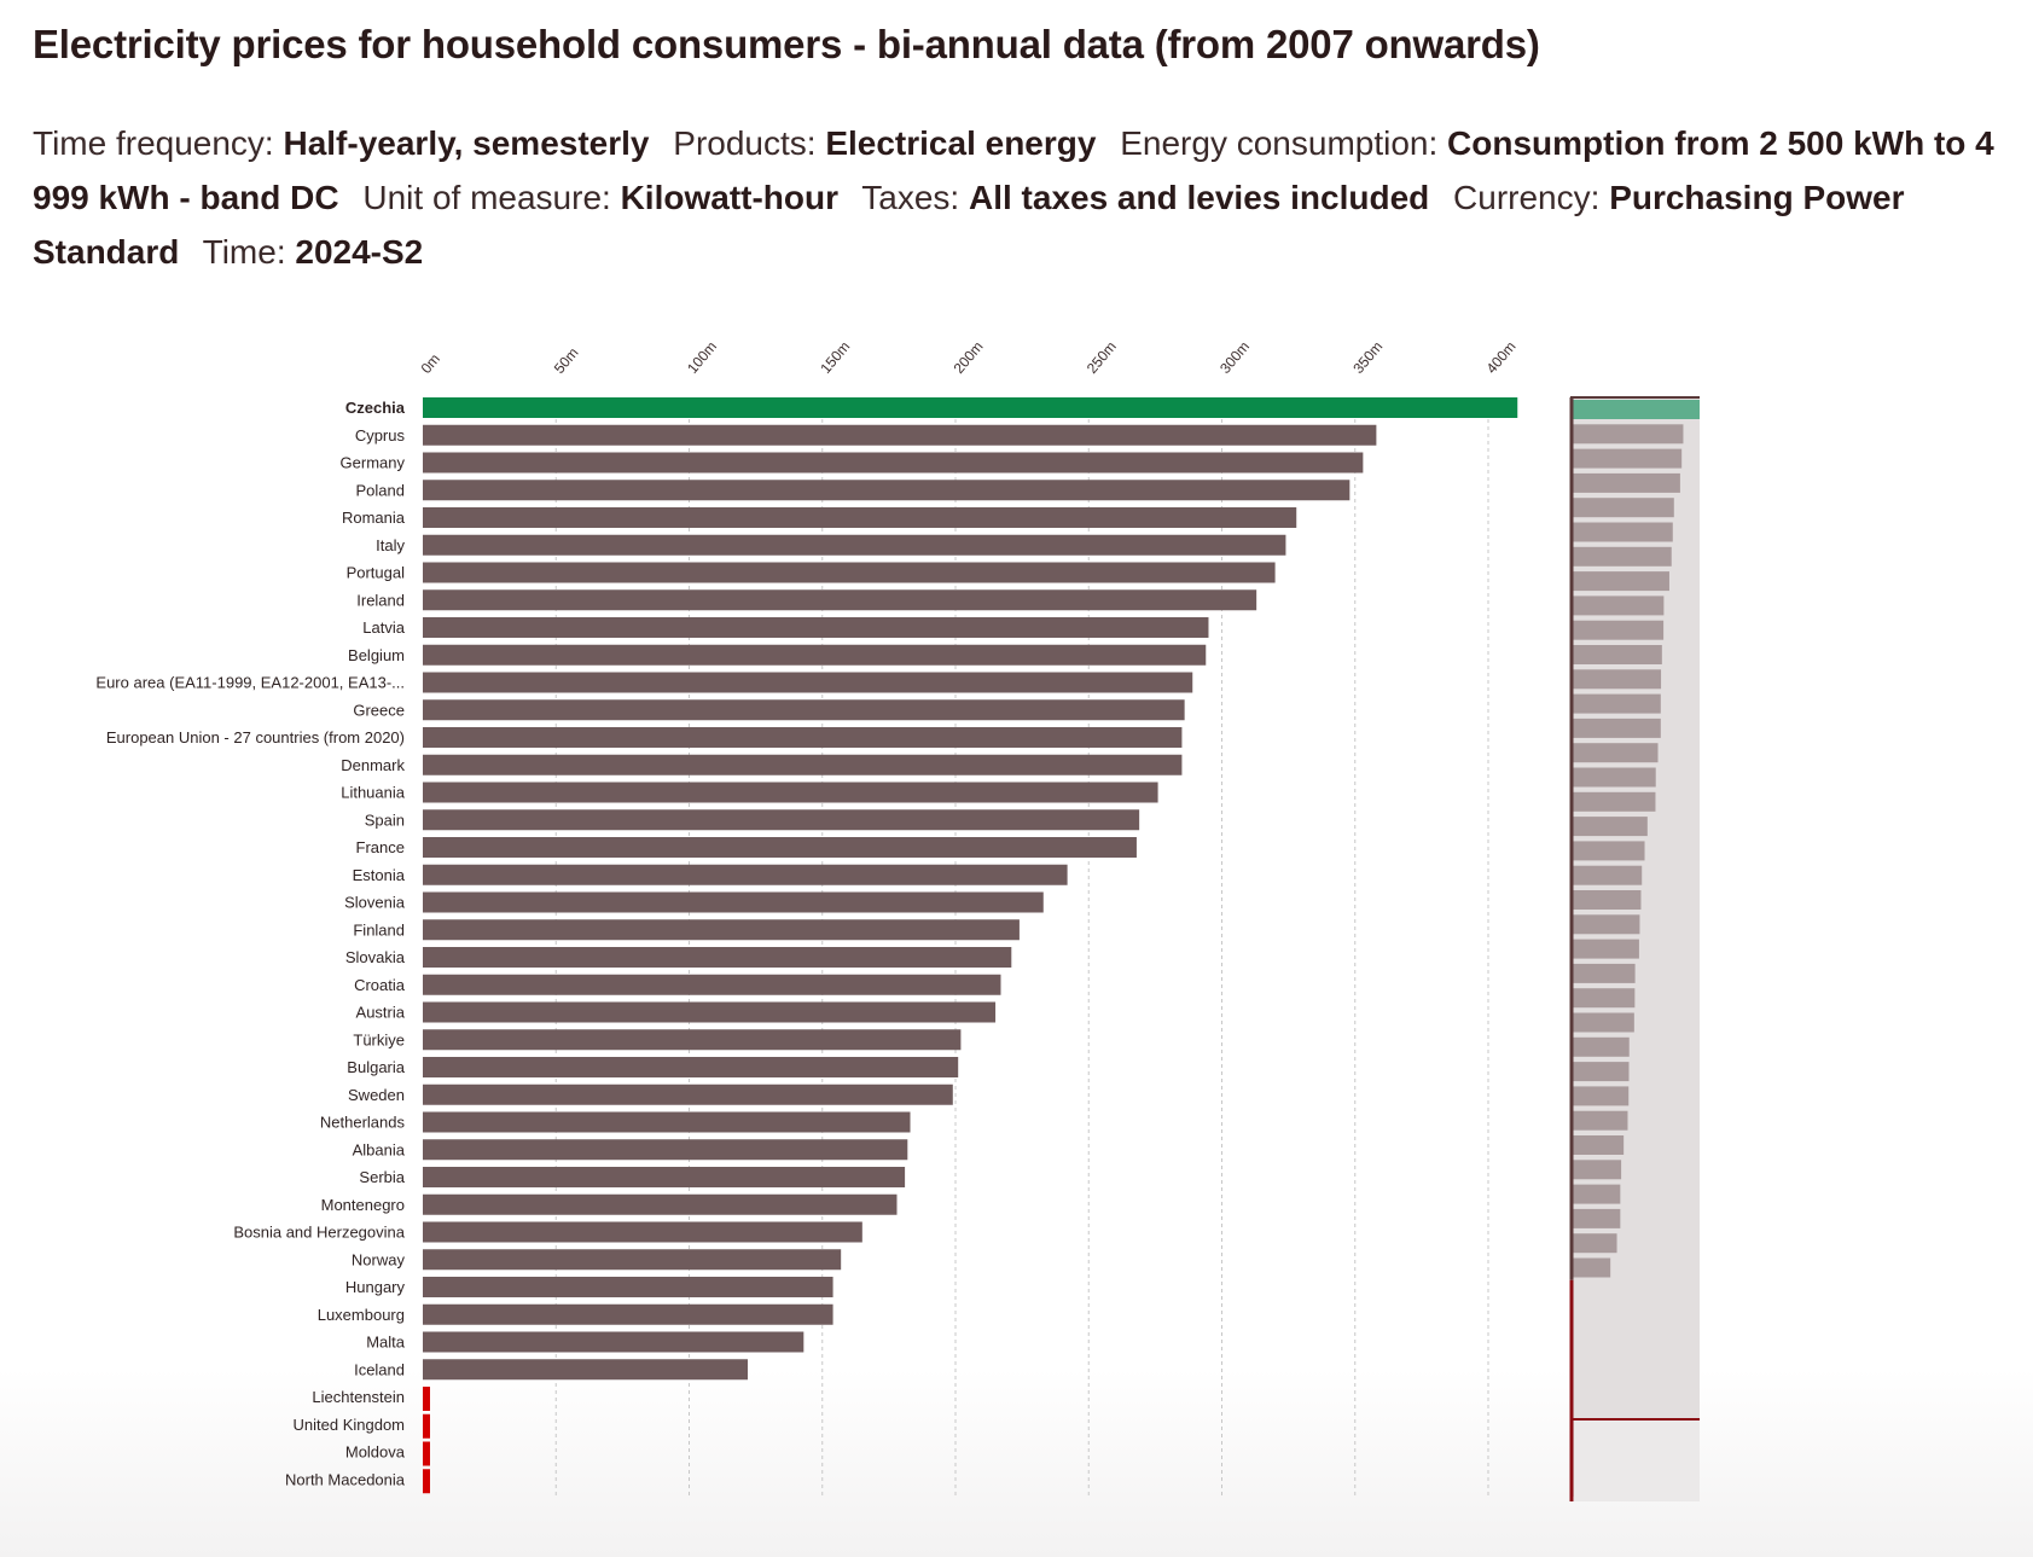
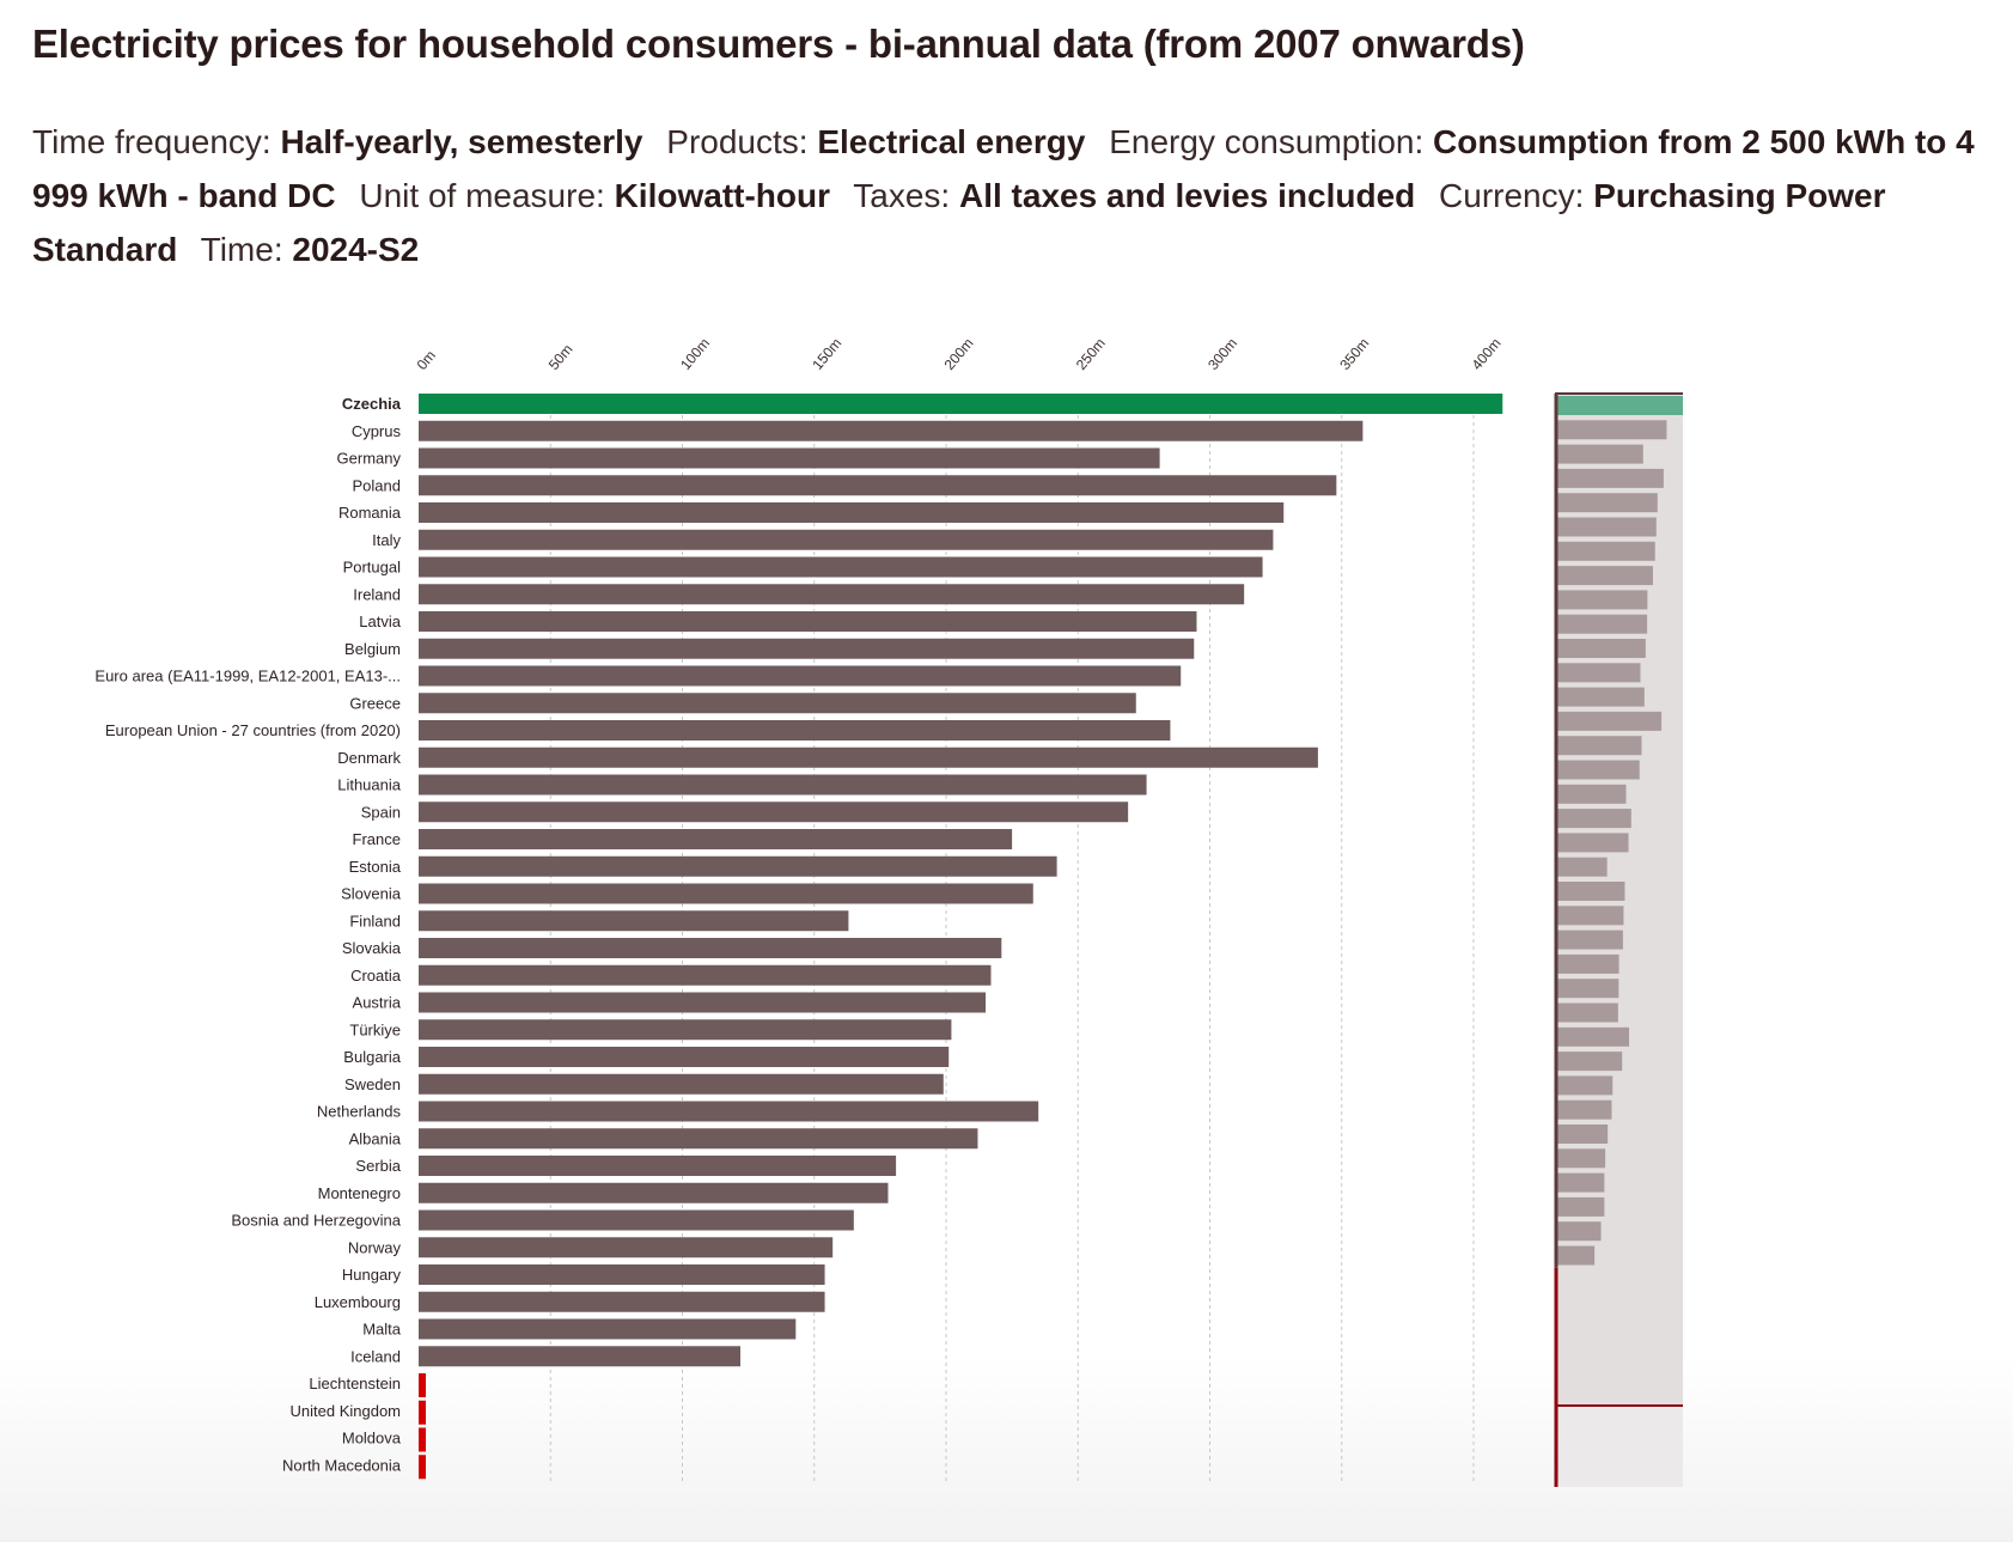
Germany: 353m -> 281m
Greece: 286m -> 272m
Denmark: 285m -> 341m
France: 268m -> 225m
Finland: 224m -> 163m
Netherlands: 183m -> 235m
Albania: 182m -> 212m
